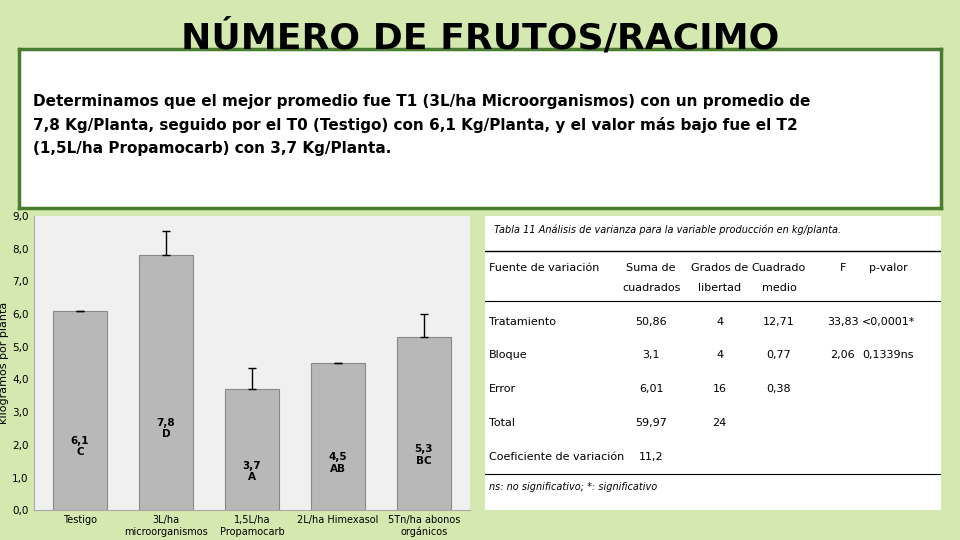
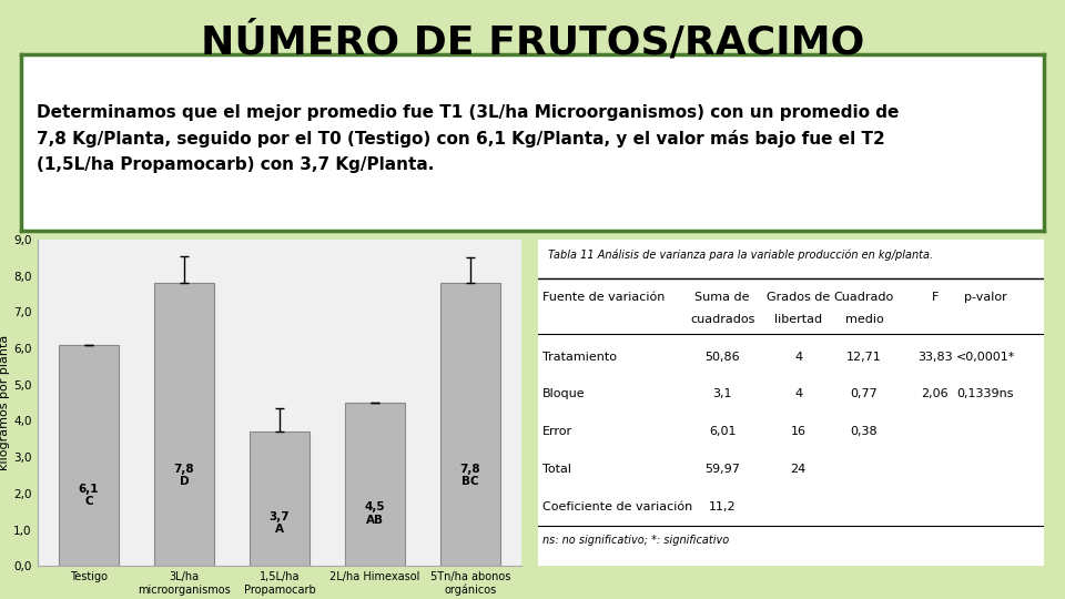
5Tn/ha abonos orgánicos: 5,3 -> 7,8
